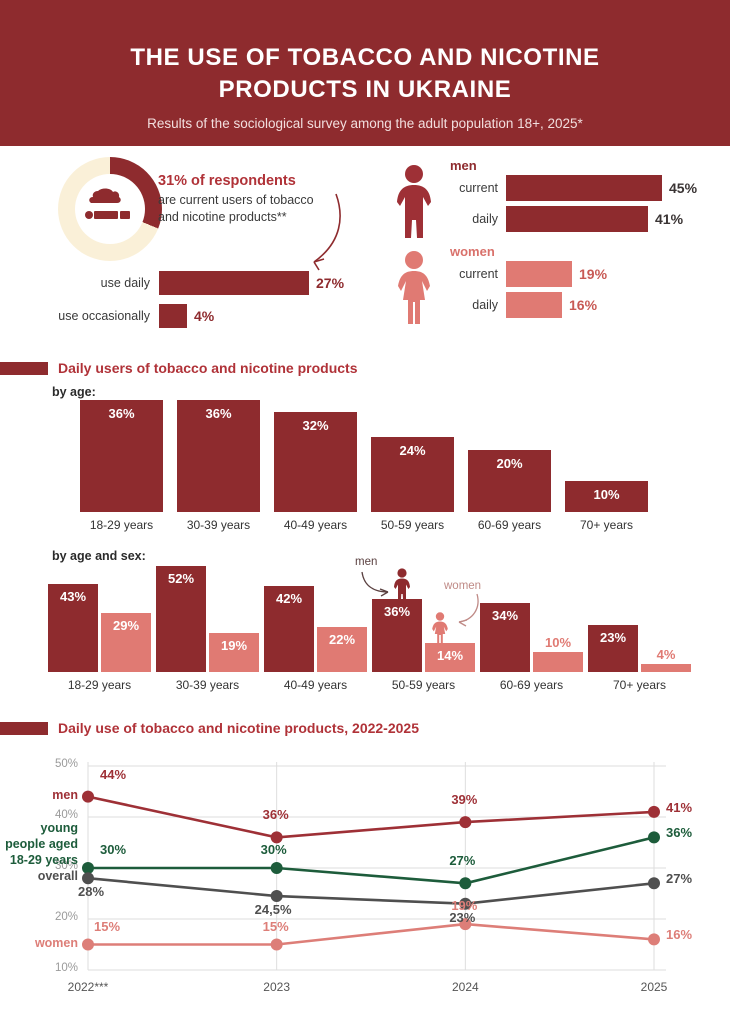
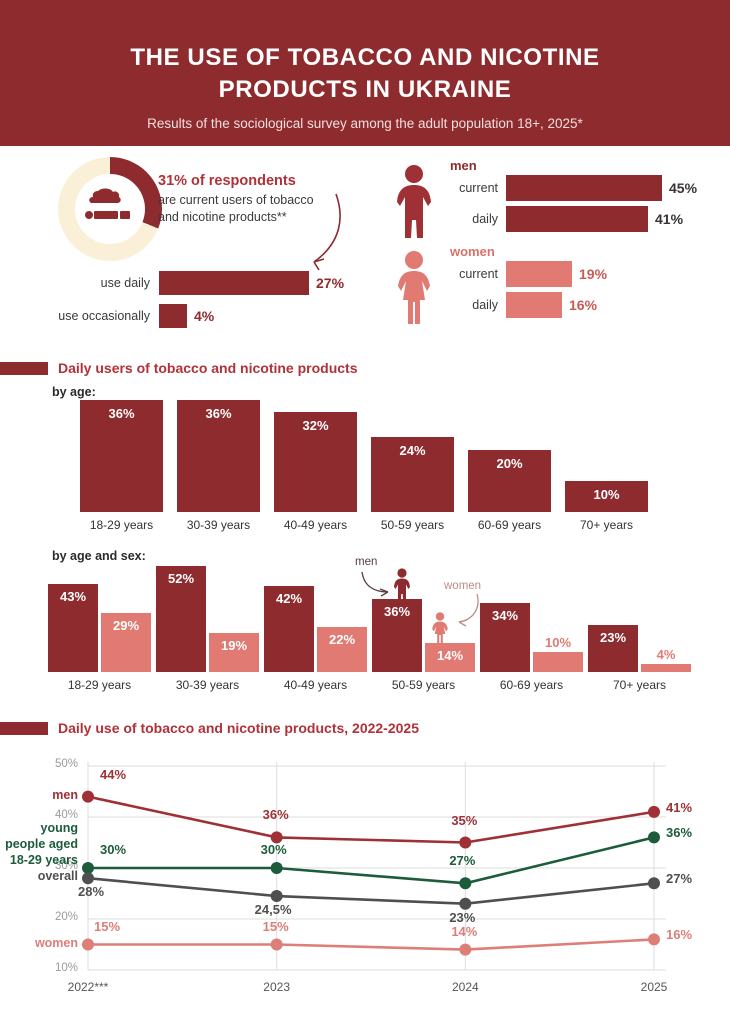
Daily use of tobacco and nicotine products, 2022-2025/men/2024: 39% -> 35%
Daily use of tobacco and nicotine products, 2022-2025/women/2024: 19% -> 14%
